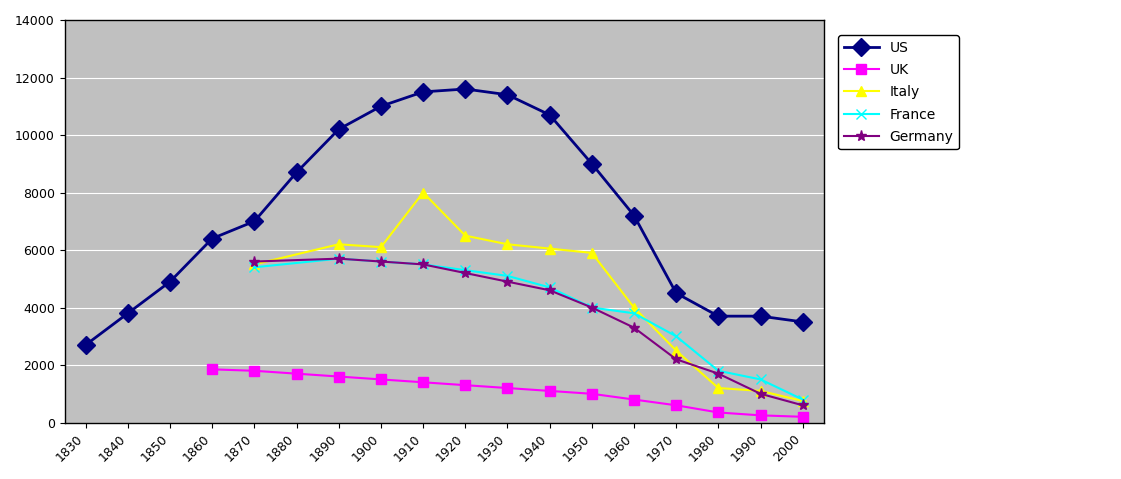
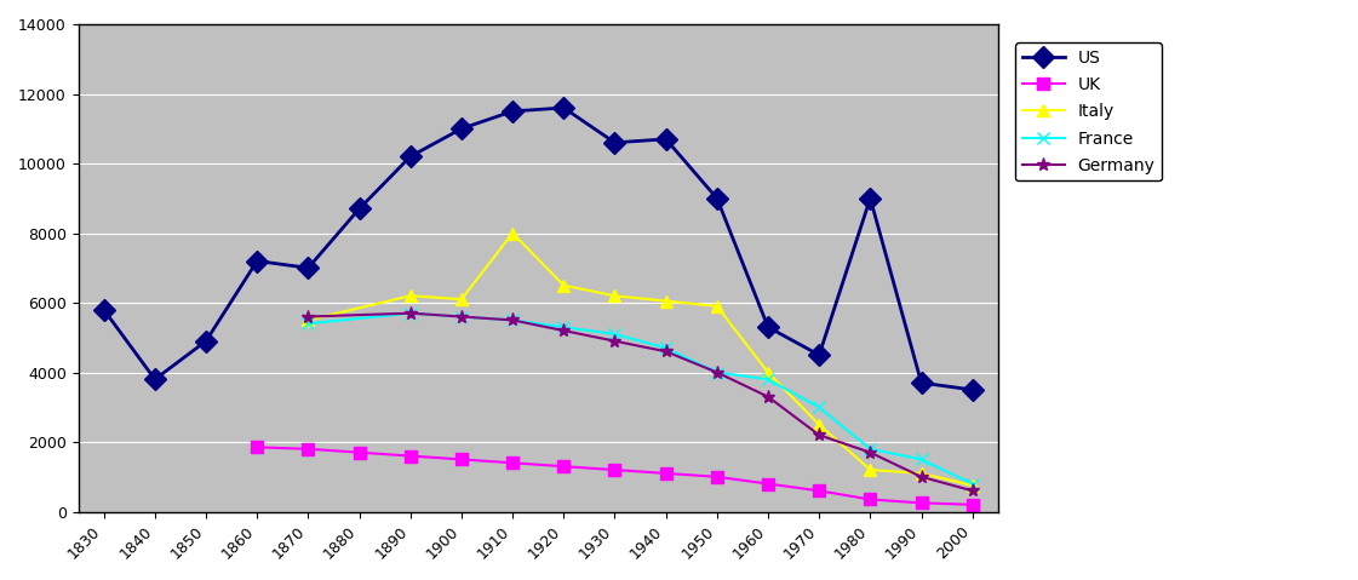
US/1830: 2700 -> 5800
US/1860: 6400 -> 7200
US/1930: 11400 -> 10600
US/1960: 7200 -> 5300
US/1980: 3700 -> 9000
